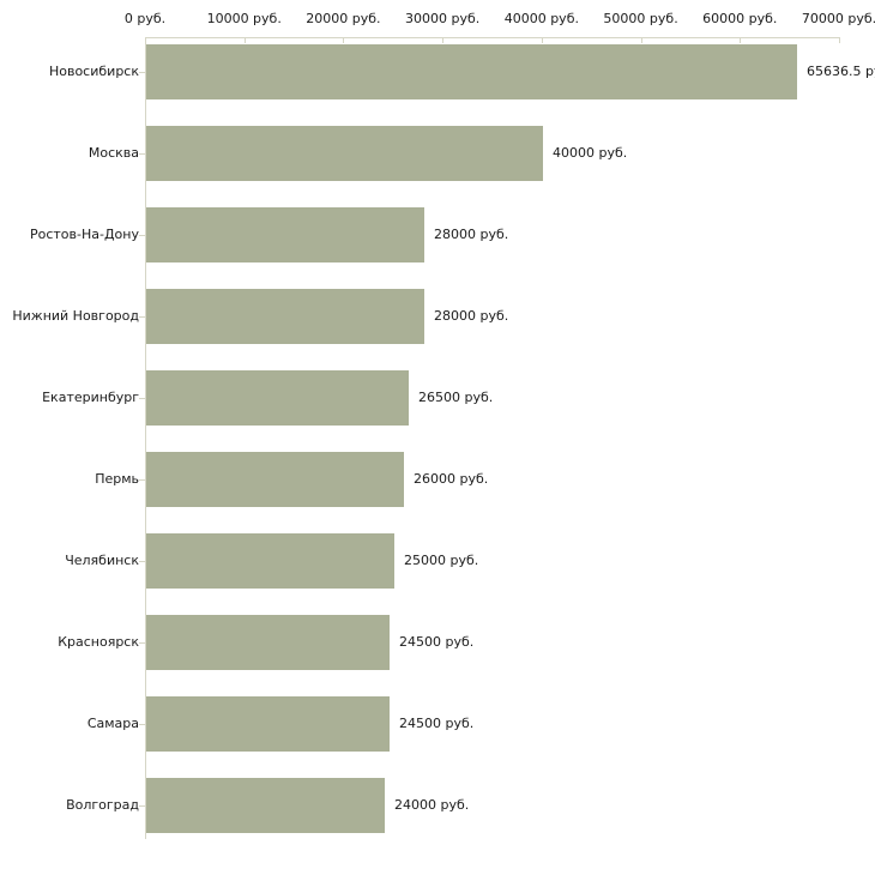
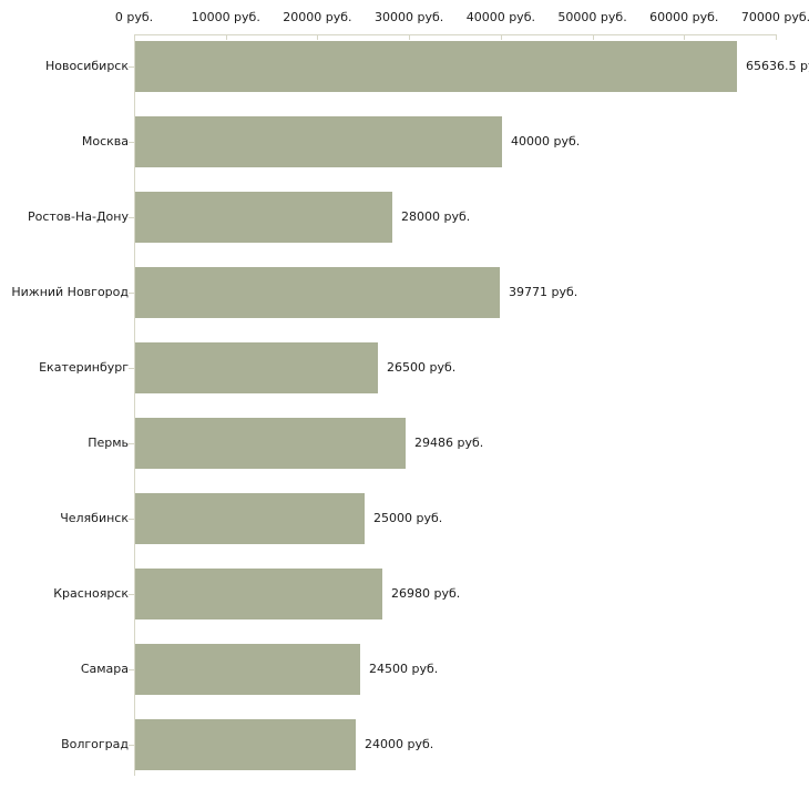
Нижний Новгород: 28000 -> 39771
Пермь: 26000 -> 29486
Красноярск: 24500 -> 26980
